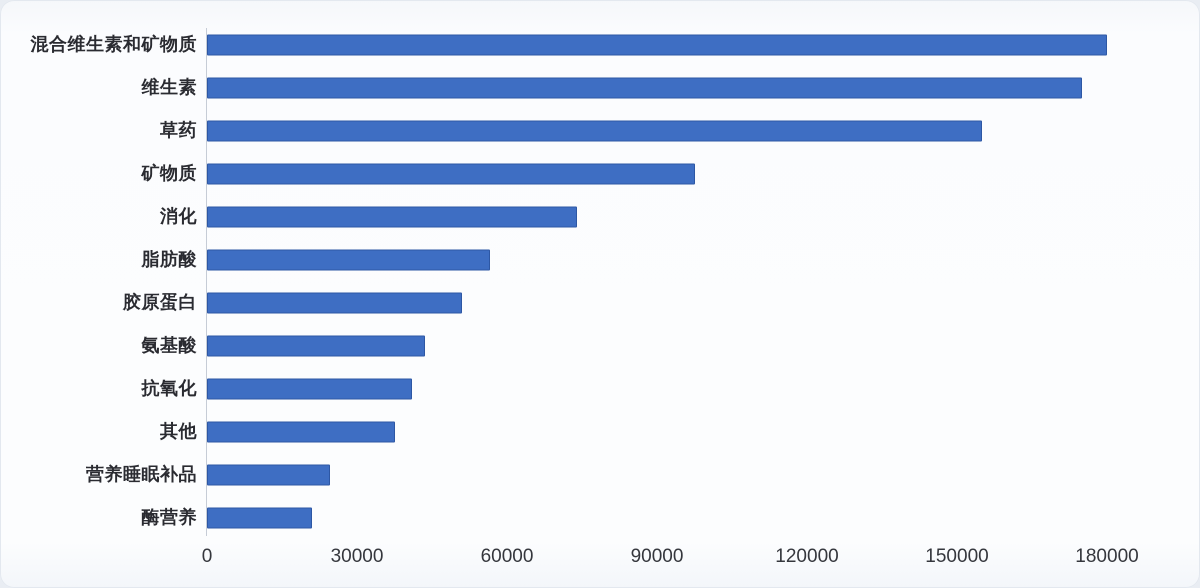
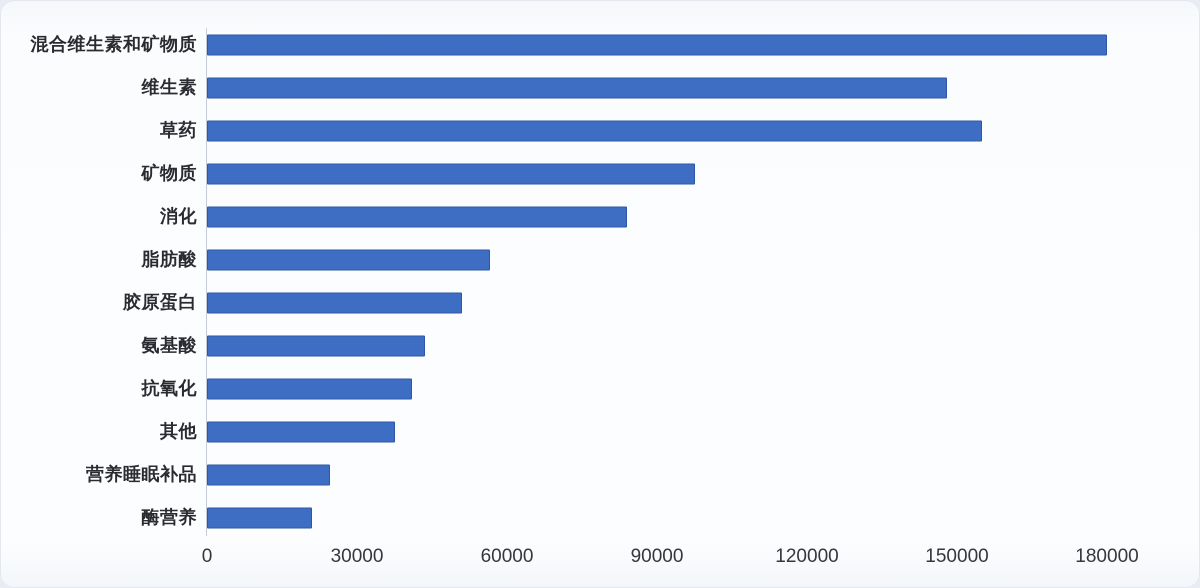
维生素: 175000 -> 148000
消化: 74000 -> 84000
